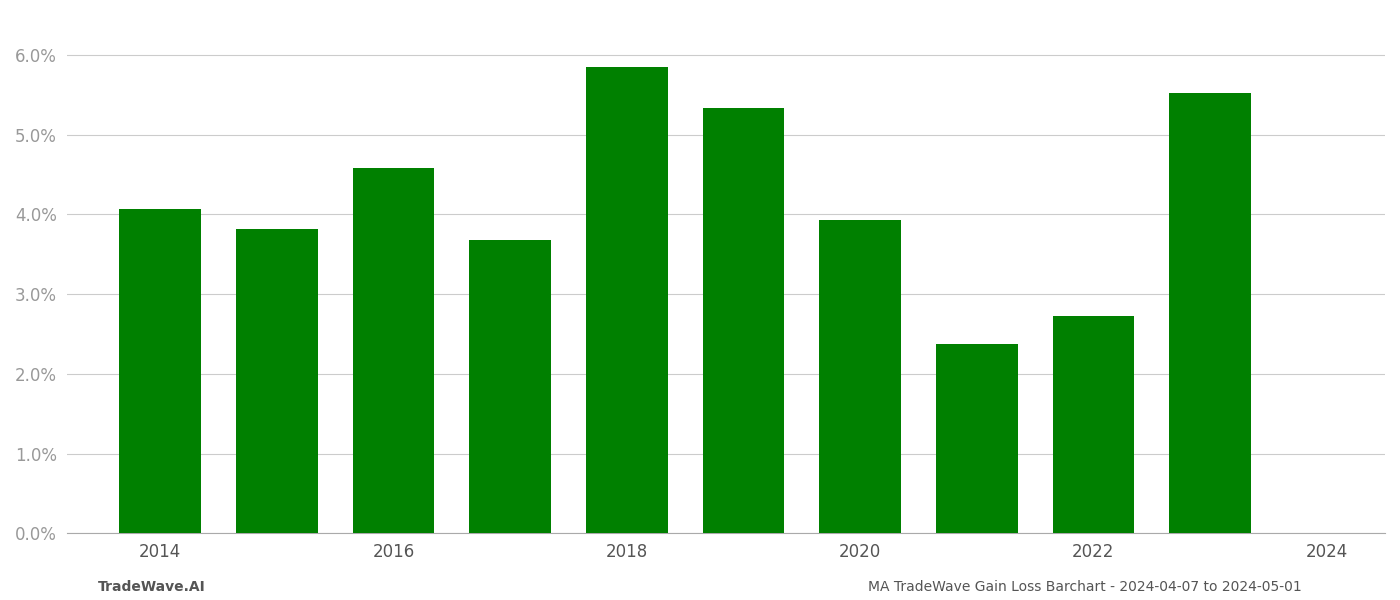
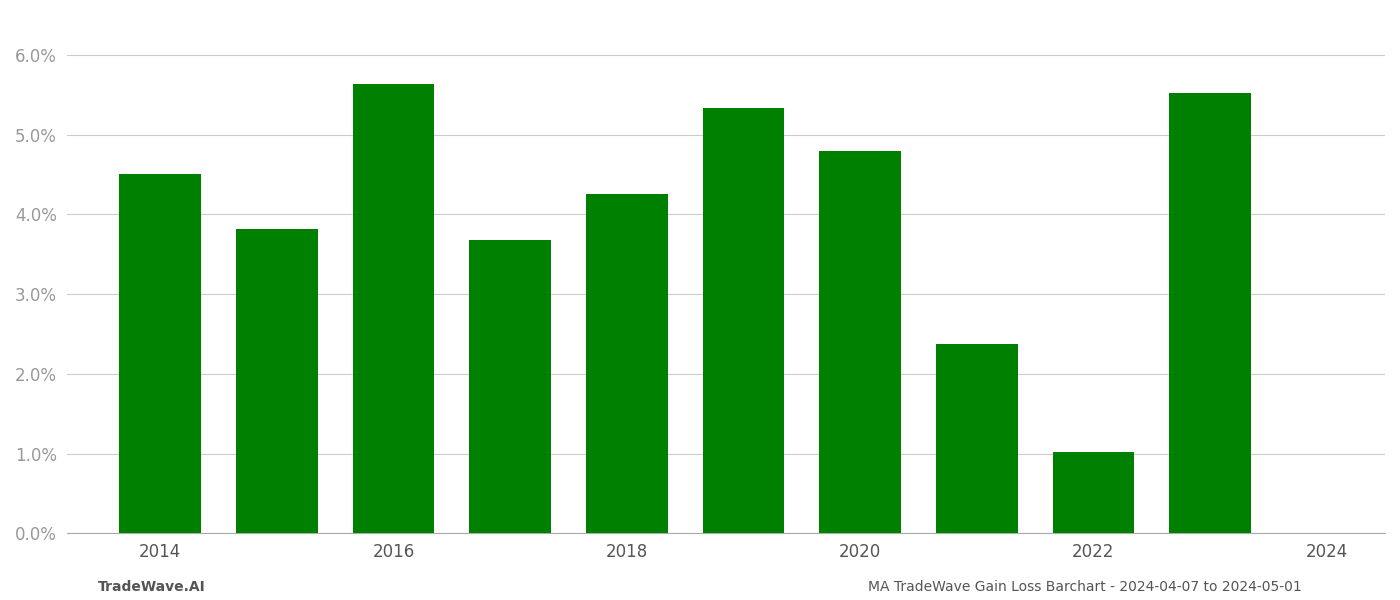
2014: 4.07% -> 4.50%
2016: 4.58% -> 5.64%
2018: 5.85% -> 4.26%
2020: 3.93% -> 4.80%
2022: 2.72% -> 1.02%
